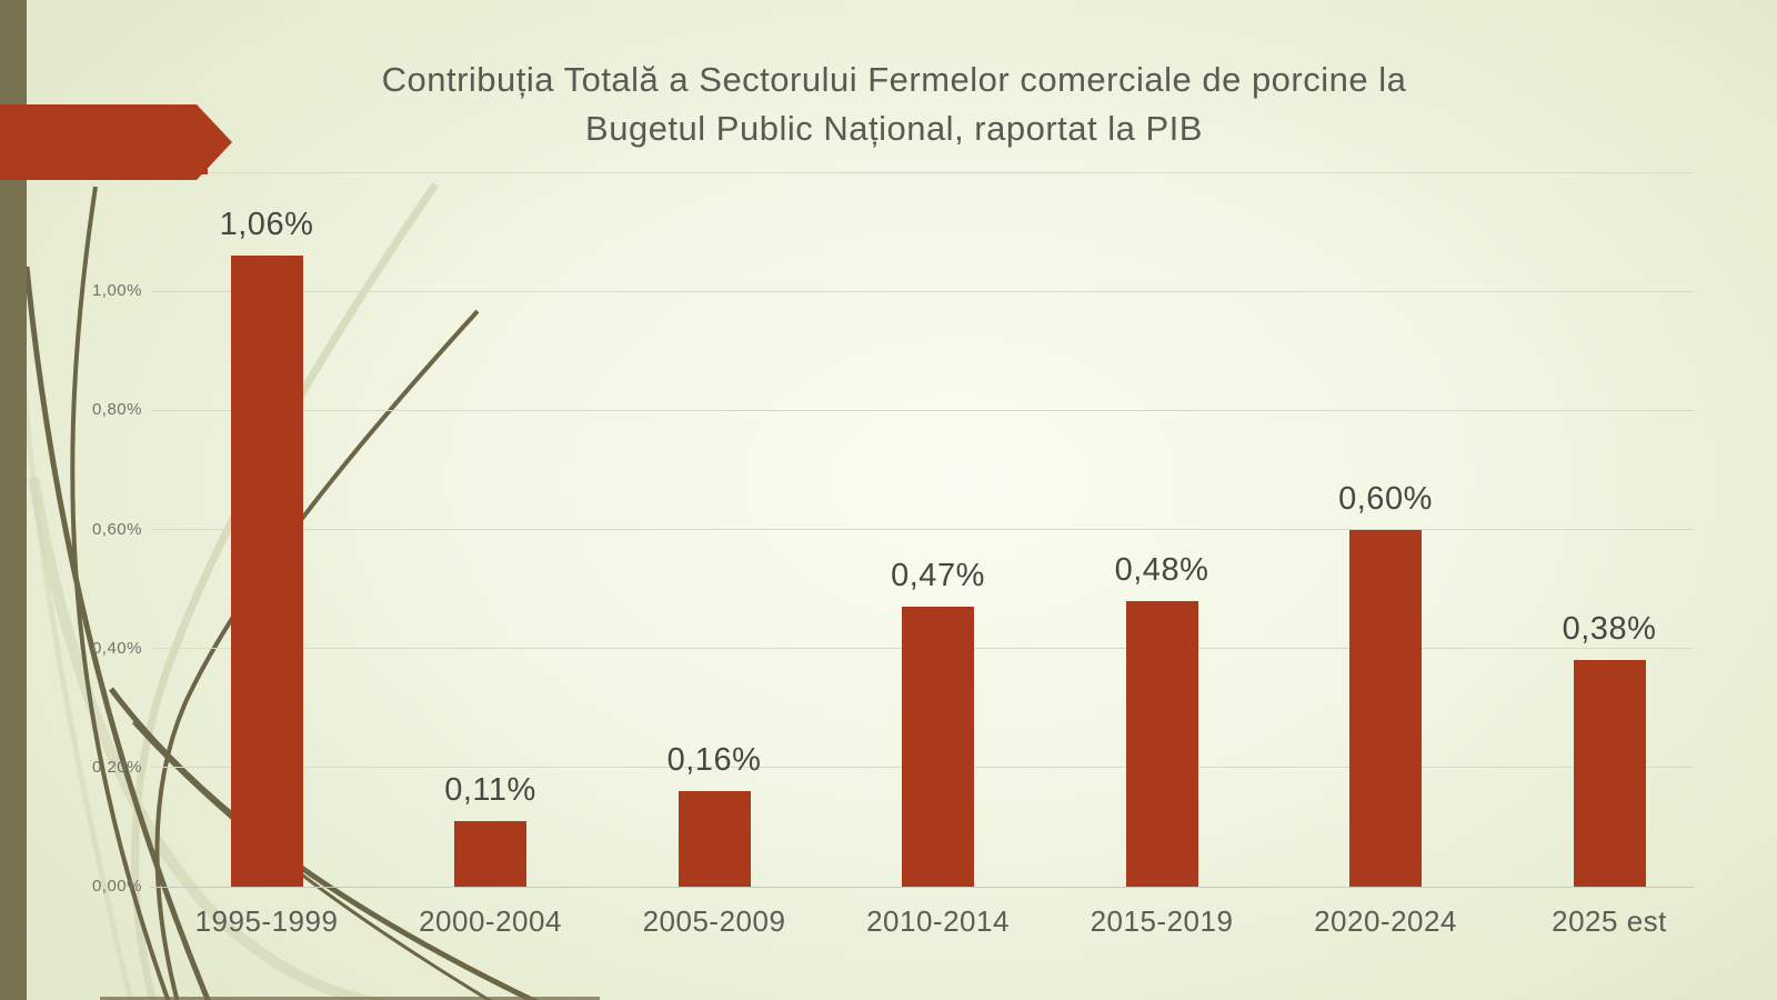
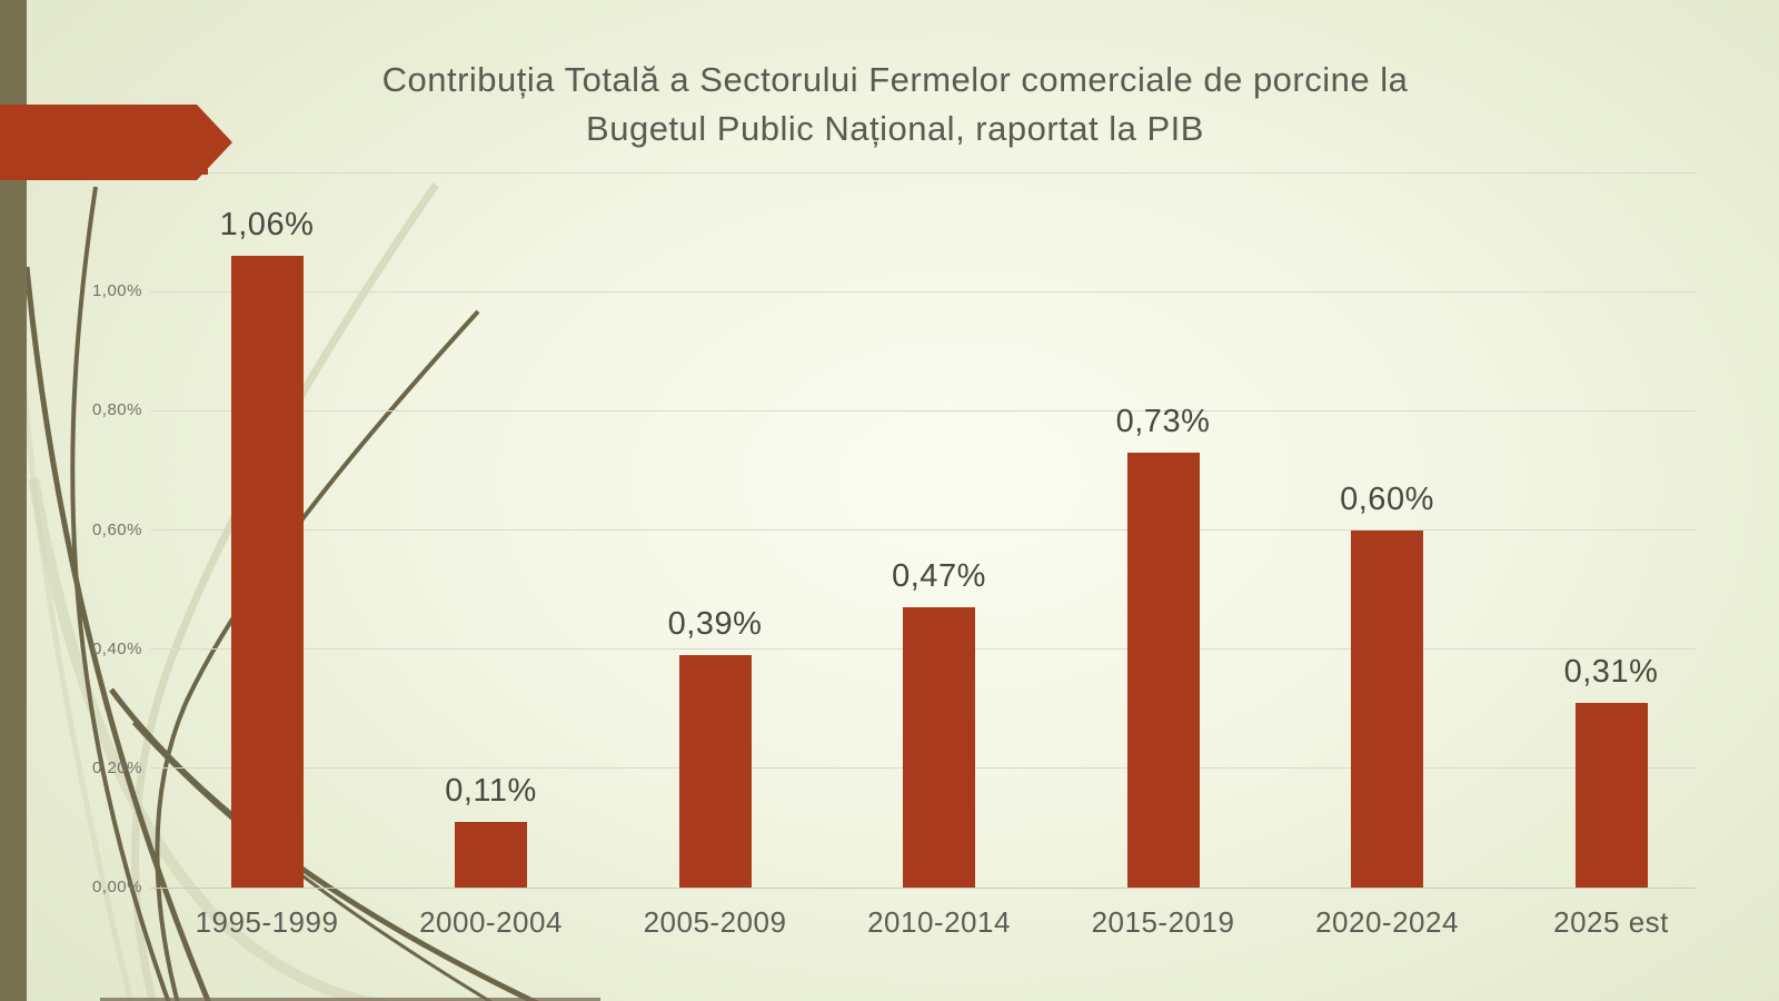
2005-2009: 0,16% -> 0,39%
2015-2019: 0,48% -> 0,73%
2025 est: 0,38% -> 0,31%
